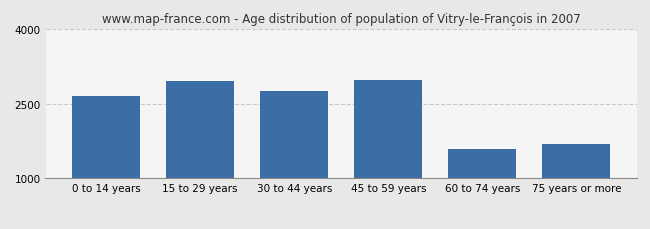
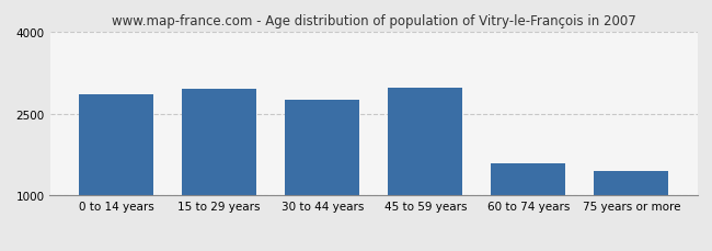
0 to 14 years: 2650 -> 2850
75 years or more: 1700 -> 1450
